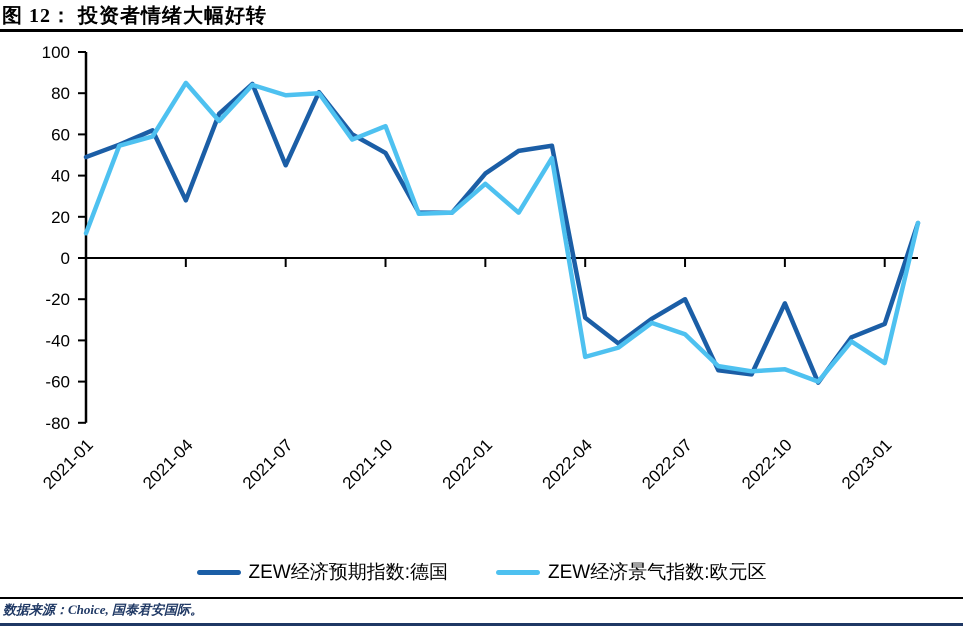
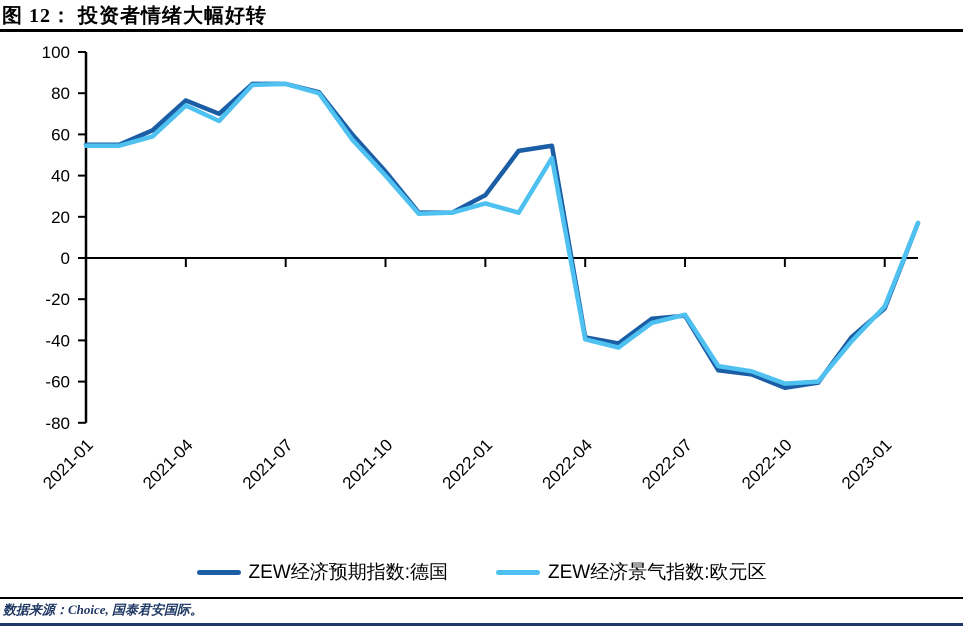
ZEW经济预期指数:德国/2021-01: 49 -> 55
ZEW经济景气指数:欧元区/2021-01: 12 -> 54
ZEW经济预期指数:德国/2021-04: 28 -> 76
ZEW经济景气指数:欧元区/2021-04: 85 -> 74
ZEW经济预期指数:德国/2021-07: 45 -> 84
ZEW经济景气指数:欧元区/2021-07: 79 -> 84
ZEW经济预期指数:德国/2021-10: 51 -> 42
ZEW经济景气指数:欧元区/2021-10: 64 -> 40
ZEW经济预期指数:德国/2022-01: 41 -> 30
ZEW经济景气指数:欧元区/2022-01: 36 -> 26
ZEW经济预期指数:德国/2022-04: -29 -> -38
ZEW经济景气指数:欧元区/2022-04: -48 -> -40
ZEW经济预期指数:德国/2022-07: -20 -> -28
ZEW经济景气指数:欧元区/2022-07: -37 -> -28
ZEW经济预期指数:德国/2022-10: -22 -> -63
ZEW经济景气指数:欧元区/2022-10: -54 -> -61
ZEW经济预期指数:德国/2023-01: -32 -> -24
ZEW经济景气指数:欧元区/2023-01: -51 -> -24
